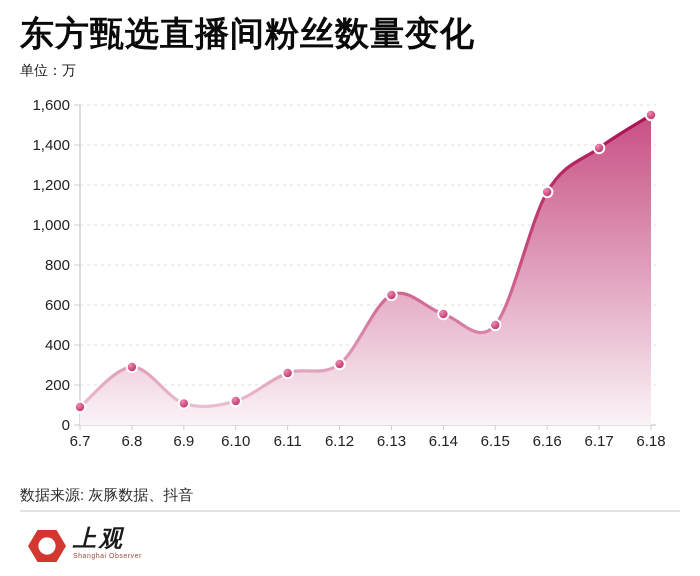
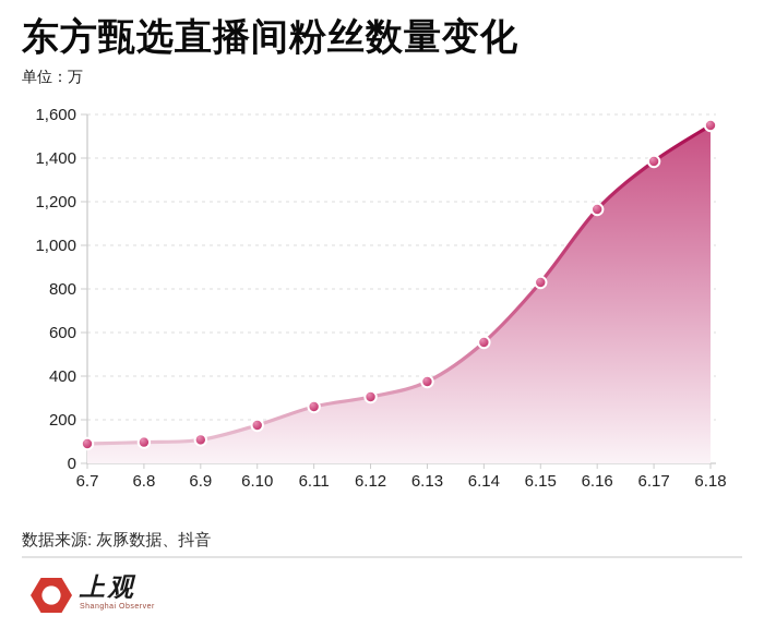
6.8: 290 -> 100
6.10: 120 -> 180
6.13: 650 -> 380
6.15: 500 -> 830
